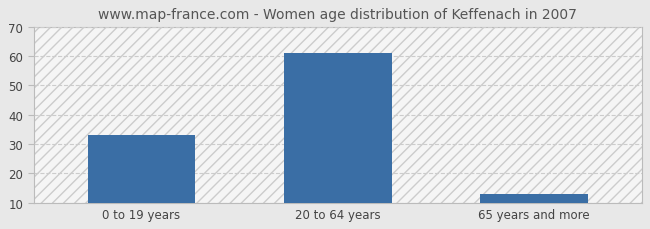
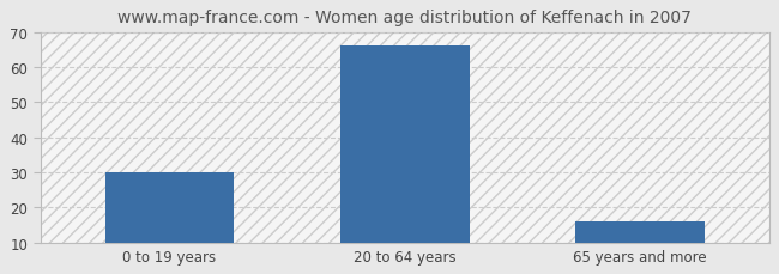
0 to 19 years: 33 -> 30
20 to 64 years: 61 -> 66
65 years and more: 13 -> 16
